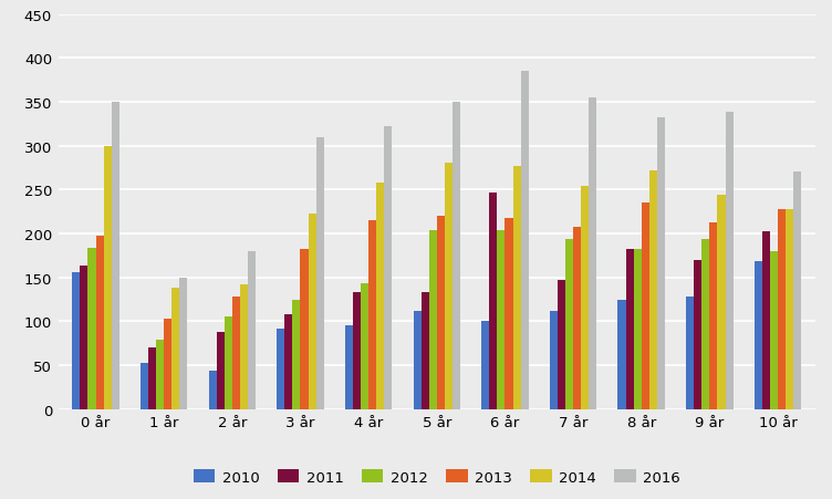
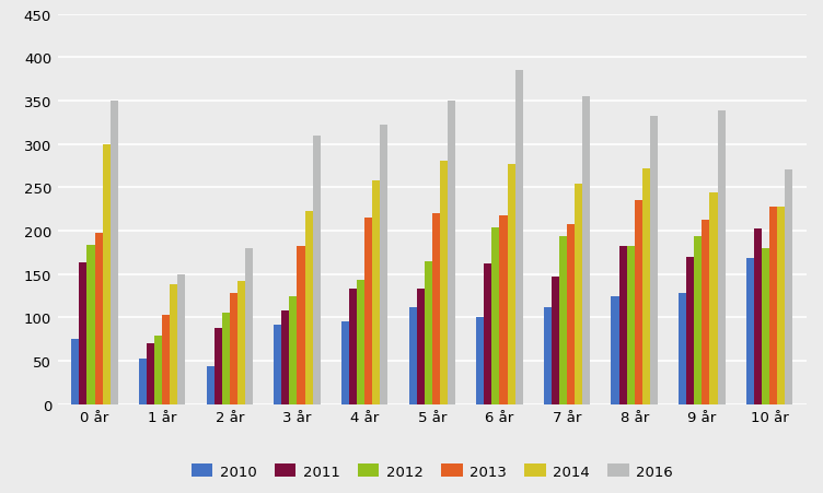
2010/0 år: 156 -> 75
2012/5 år: 204 -> 165
2011/6 år: 246 -> 162
